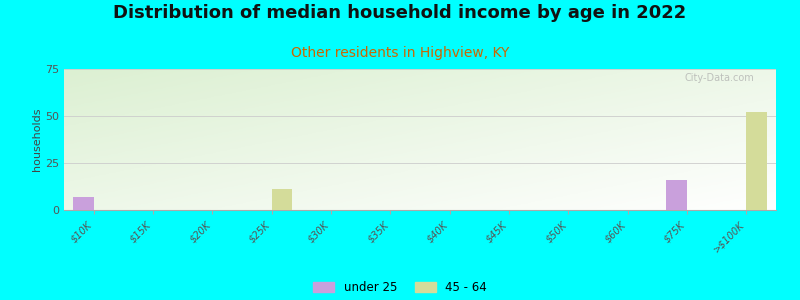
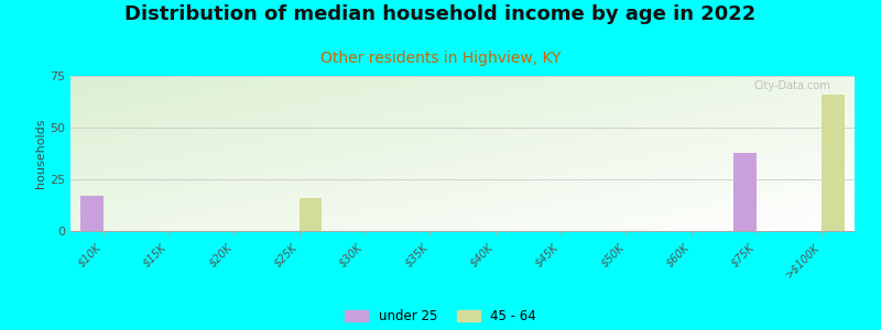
under 25/$10K: 7 -> 17
45 - 64/$25K: 11 -> 16
under 25/$75K: 16 -> 38
45 - 64/>$100K: 52 -> 66
